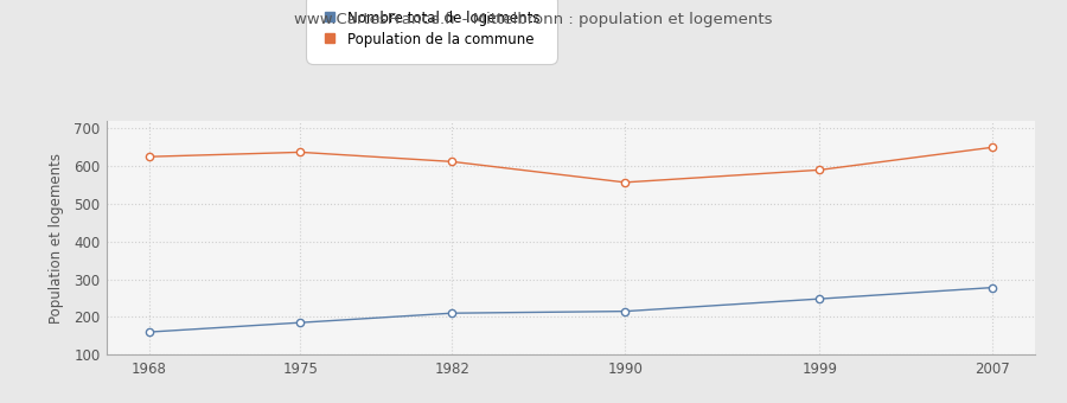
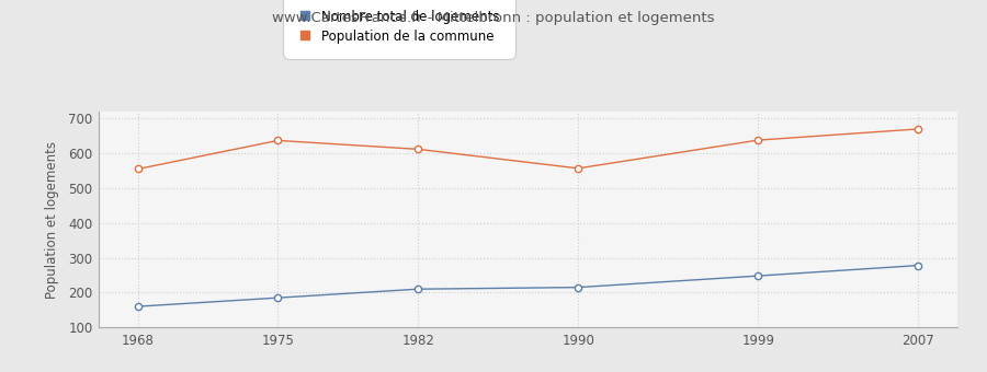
Population de la commune/1968: 625 -> 555
Population de la commune/1999: 590 -> 638
Population de la commune/2007: 650 -> 670
